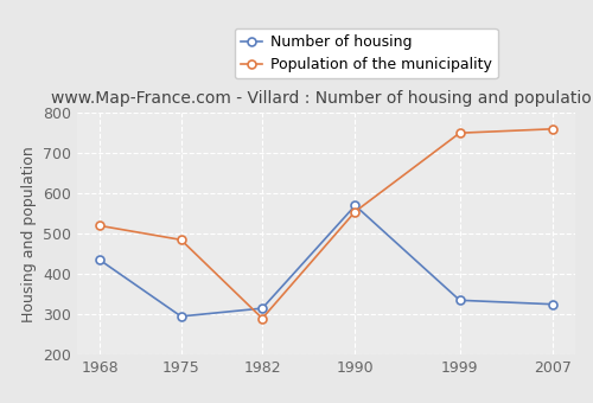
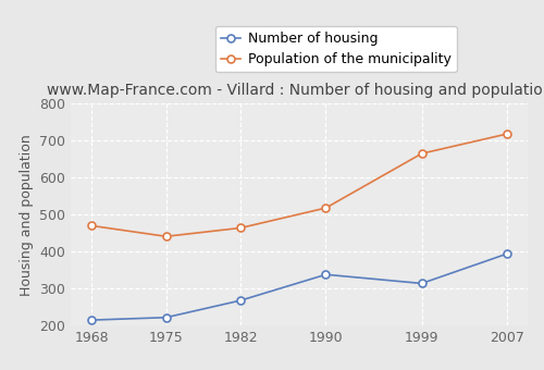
Number of housing/1968: 435 -> 215
Population of the municipality/1968: 520 -> 470
Number of housing/1975: 295 -> 222
Population of the municipality/1975: 485 -> 441
Number of housing/1982: 315 -> 268
Population of the municipality/1982: 290 -> 464
Number of housing/1990: 570 -> 338
Population of the municipality/1990: 555 -> 518
Number of housing/1999: 335 -> 314
Population of the municipality/1999: 750 -> 665
Number of housing/2007: 325 -> 394
Population of the municipality/2007: 760 -> 718
